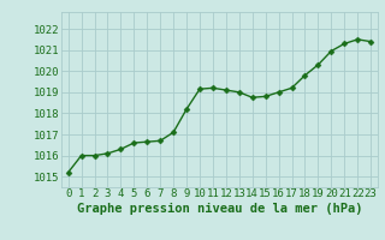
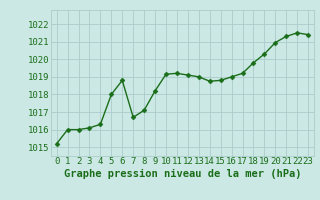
5: 1016.6 -> 1018.0
6: 1016.6 -> 1018.8
